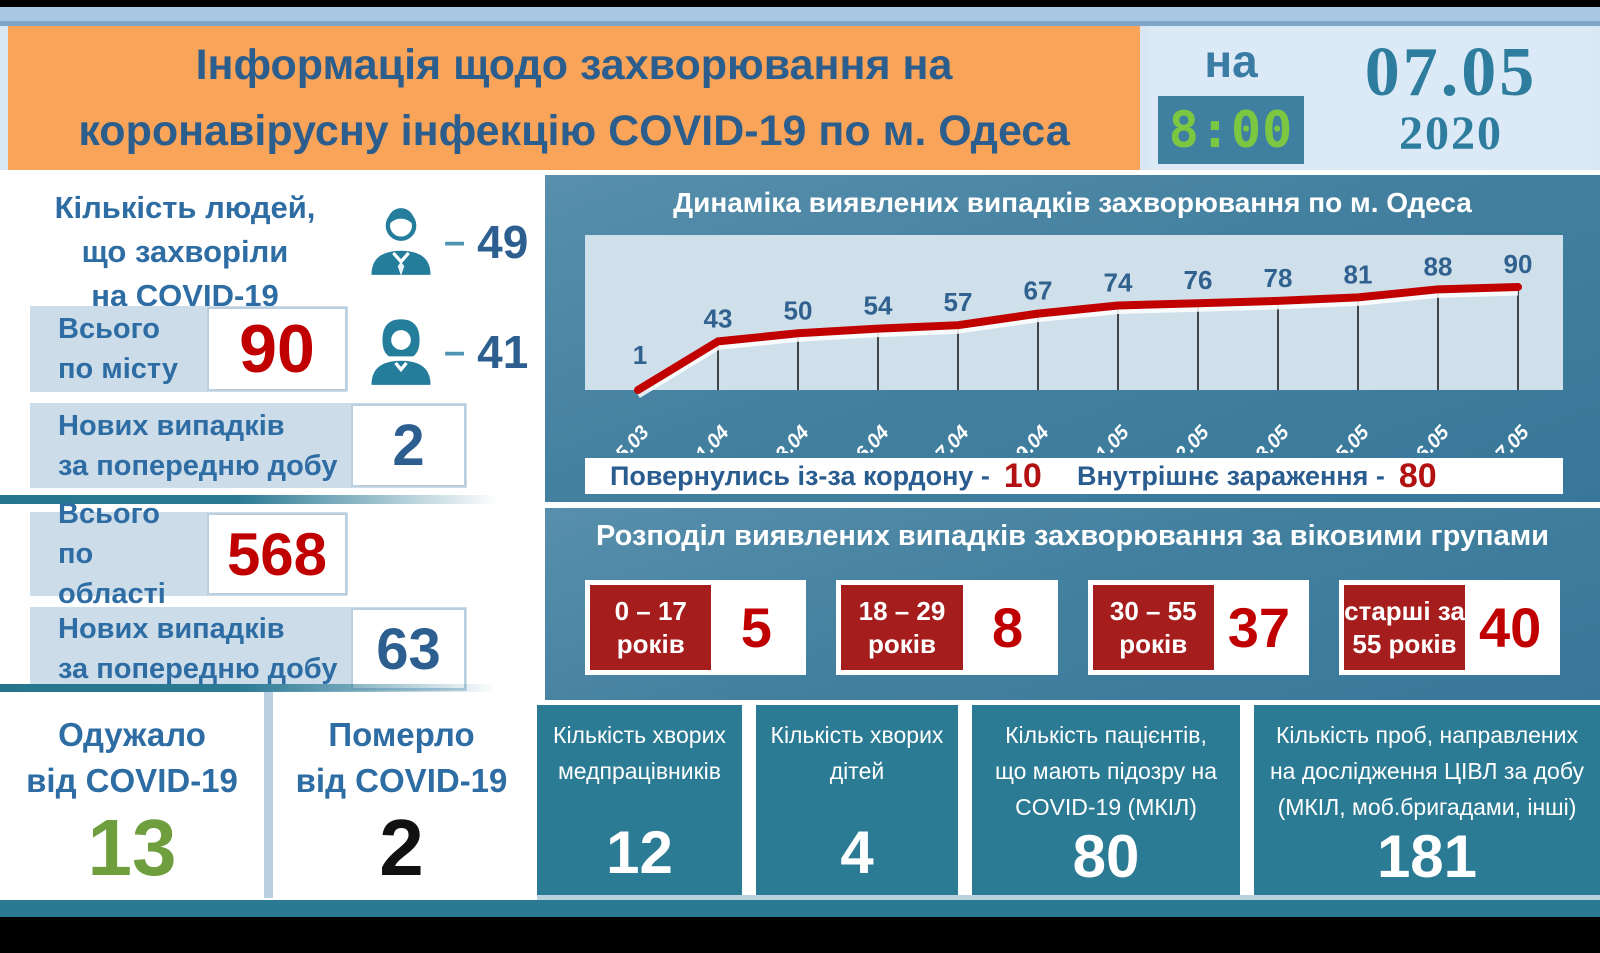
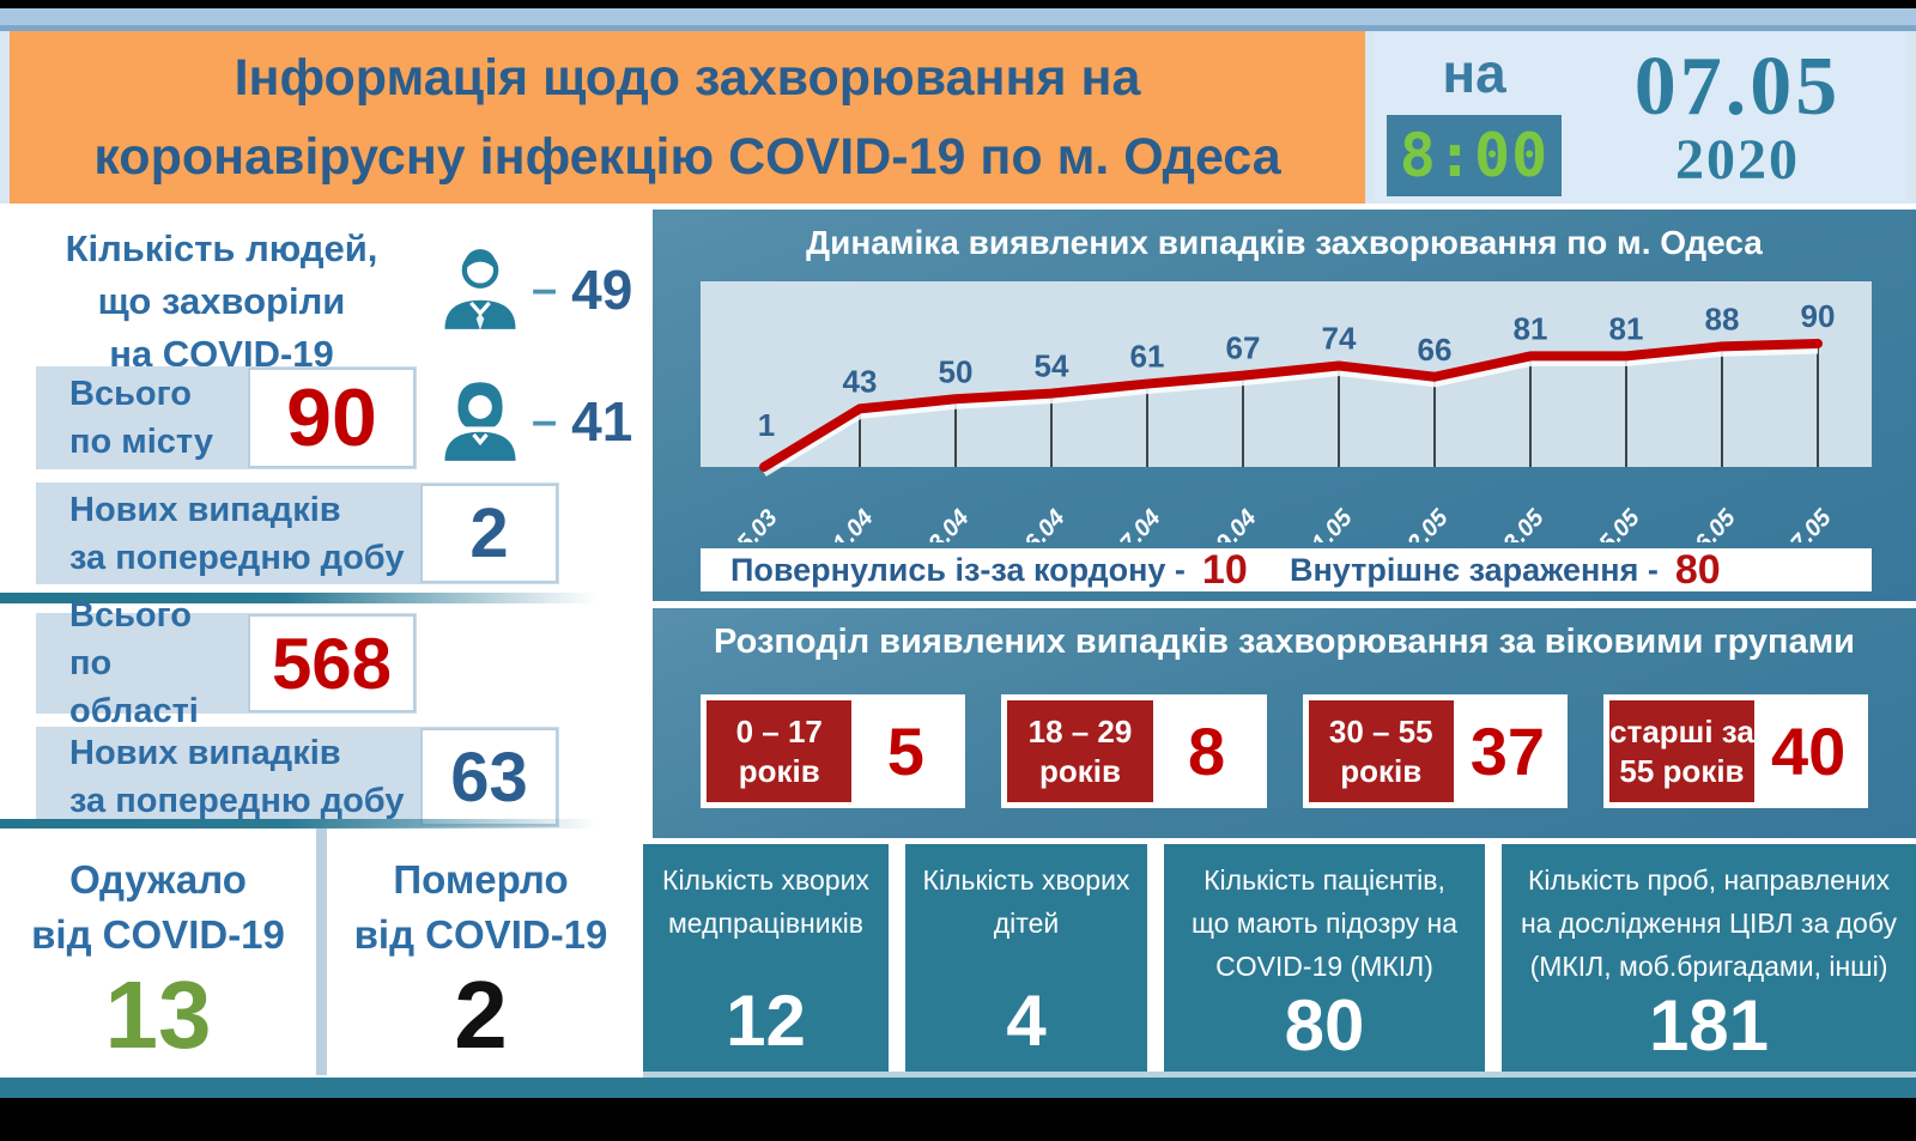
27.04: 57 -> 61
02.05: 76 -> 66
03.05: 78 -> 81
